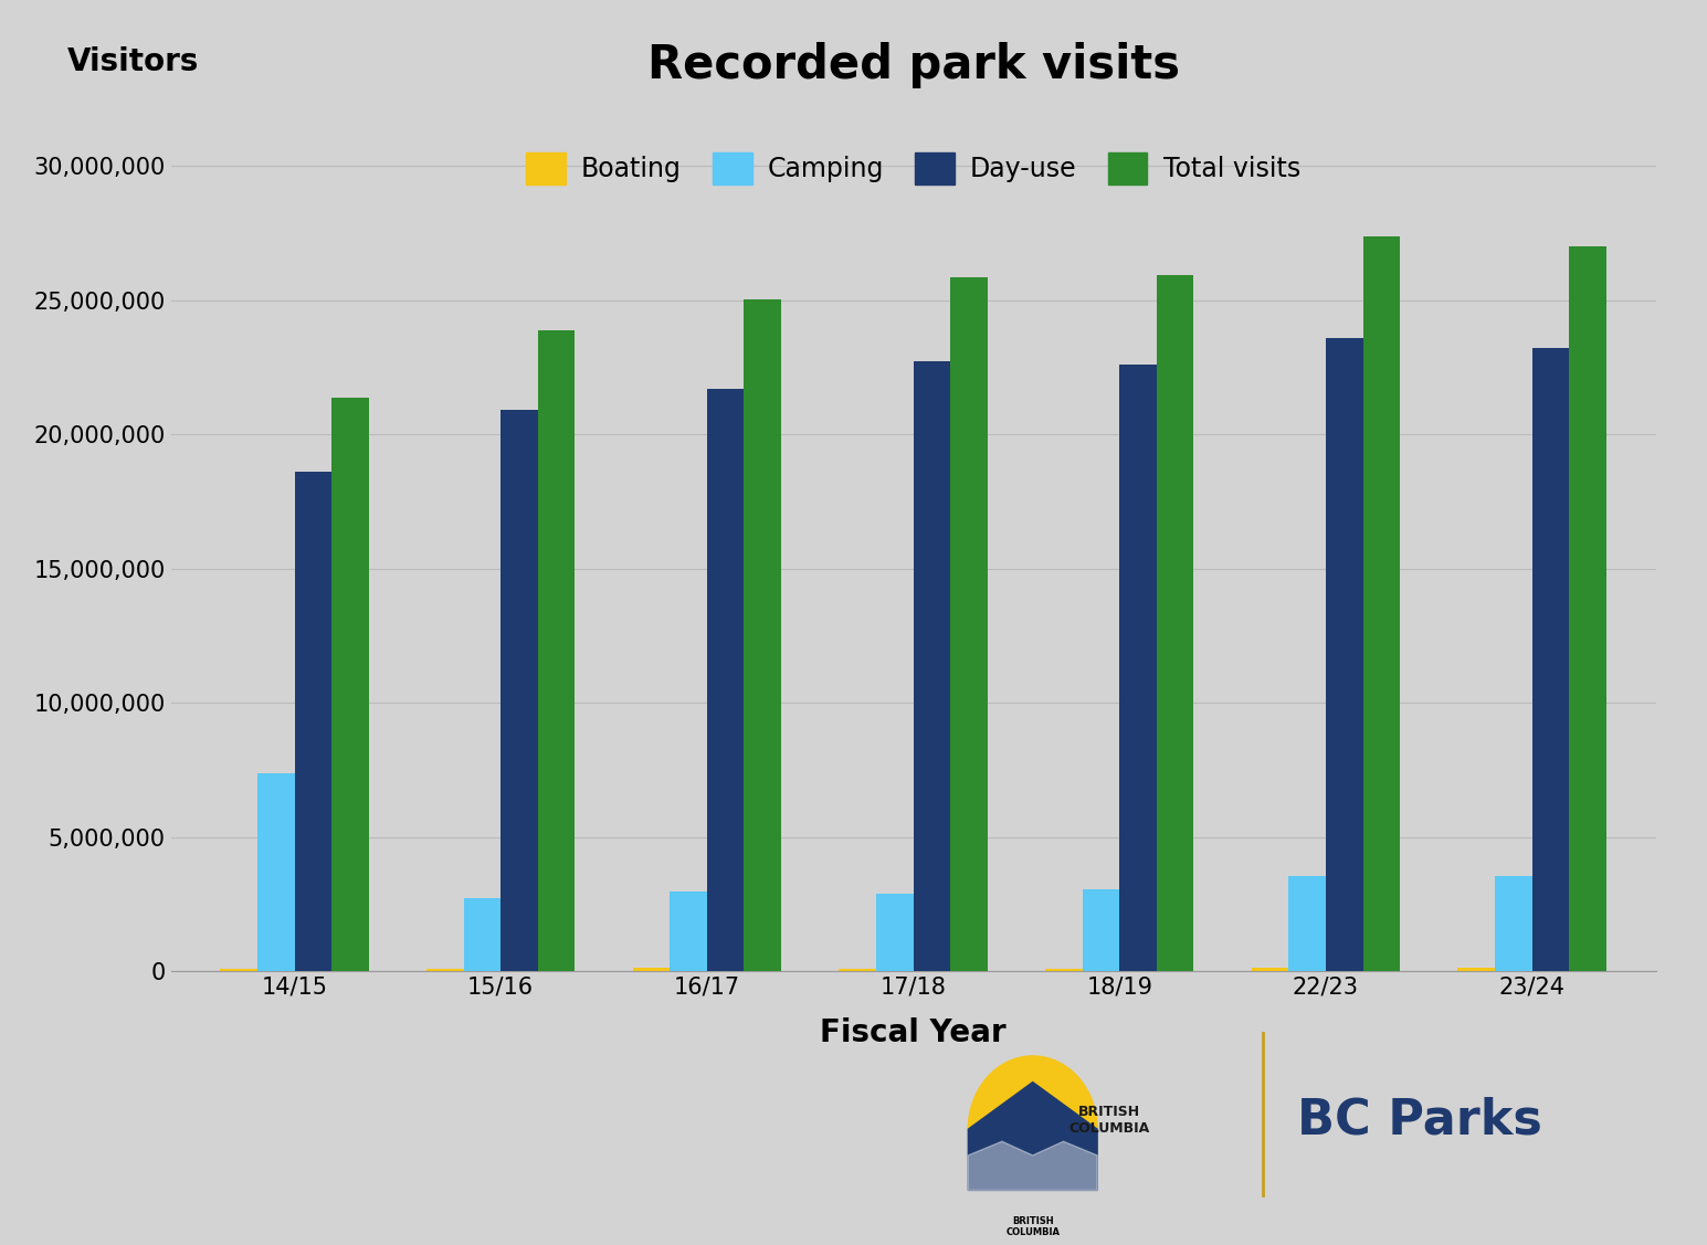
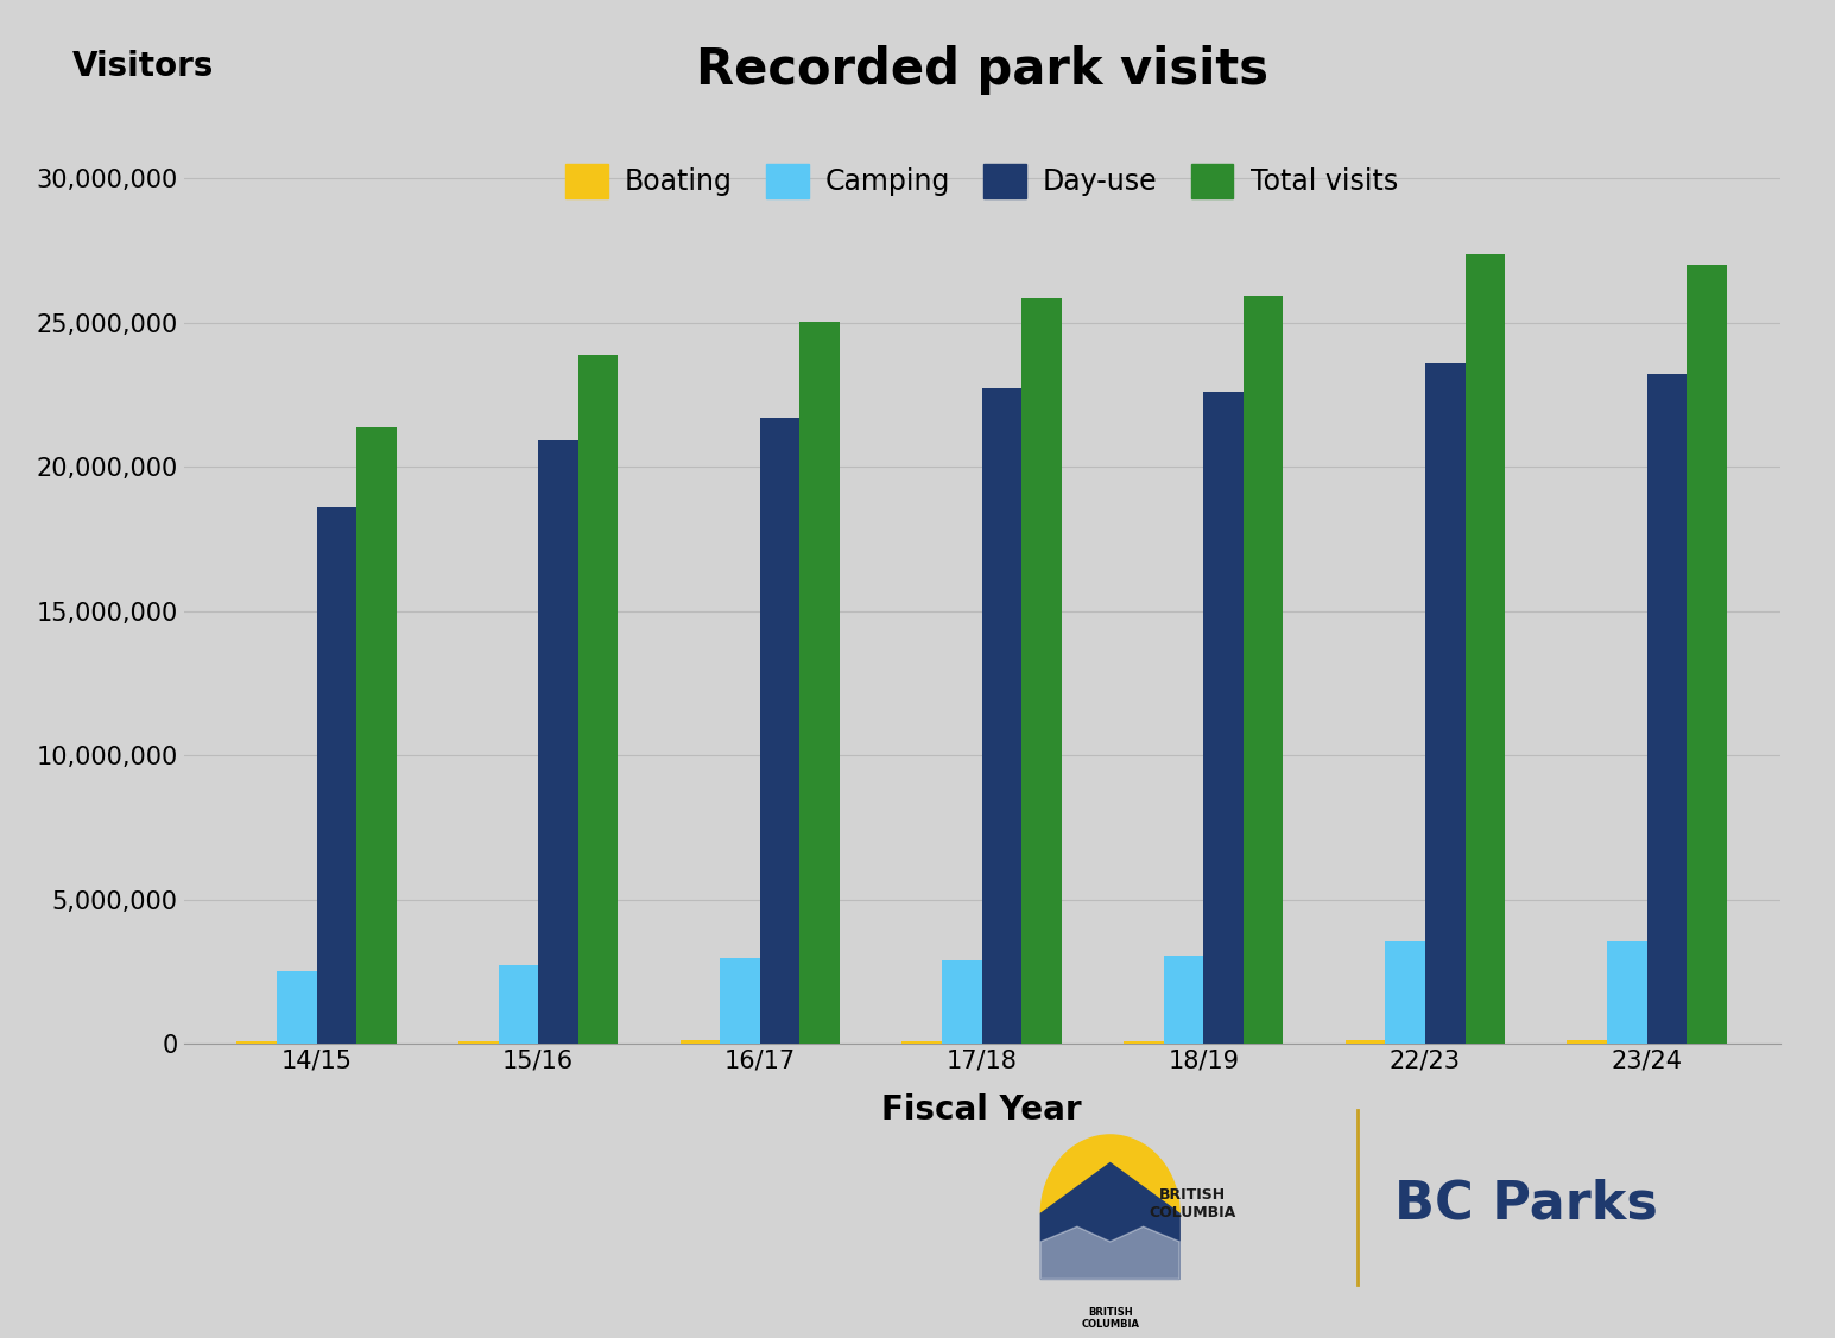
Camping/14/15: 7,350,000 -> 2,500,000
